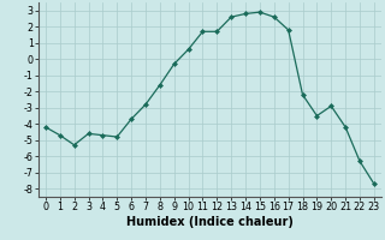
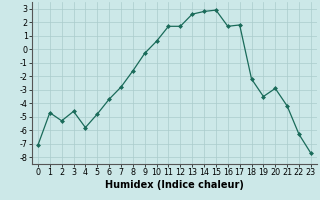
0: -4.2 -> -7.1
4: -4.7 -> -5.8
16: 2.6 -> 1.7
